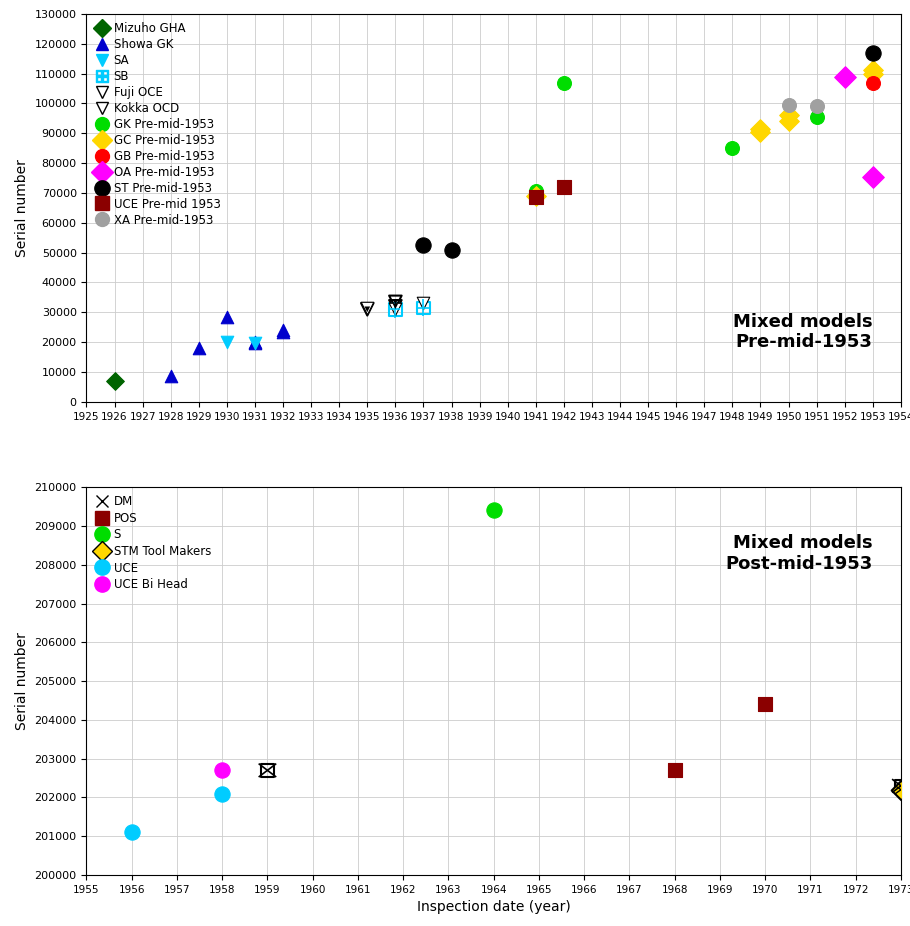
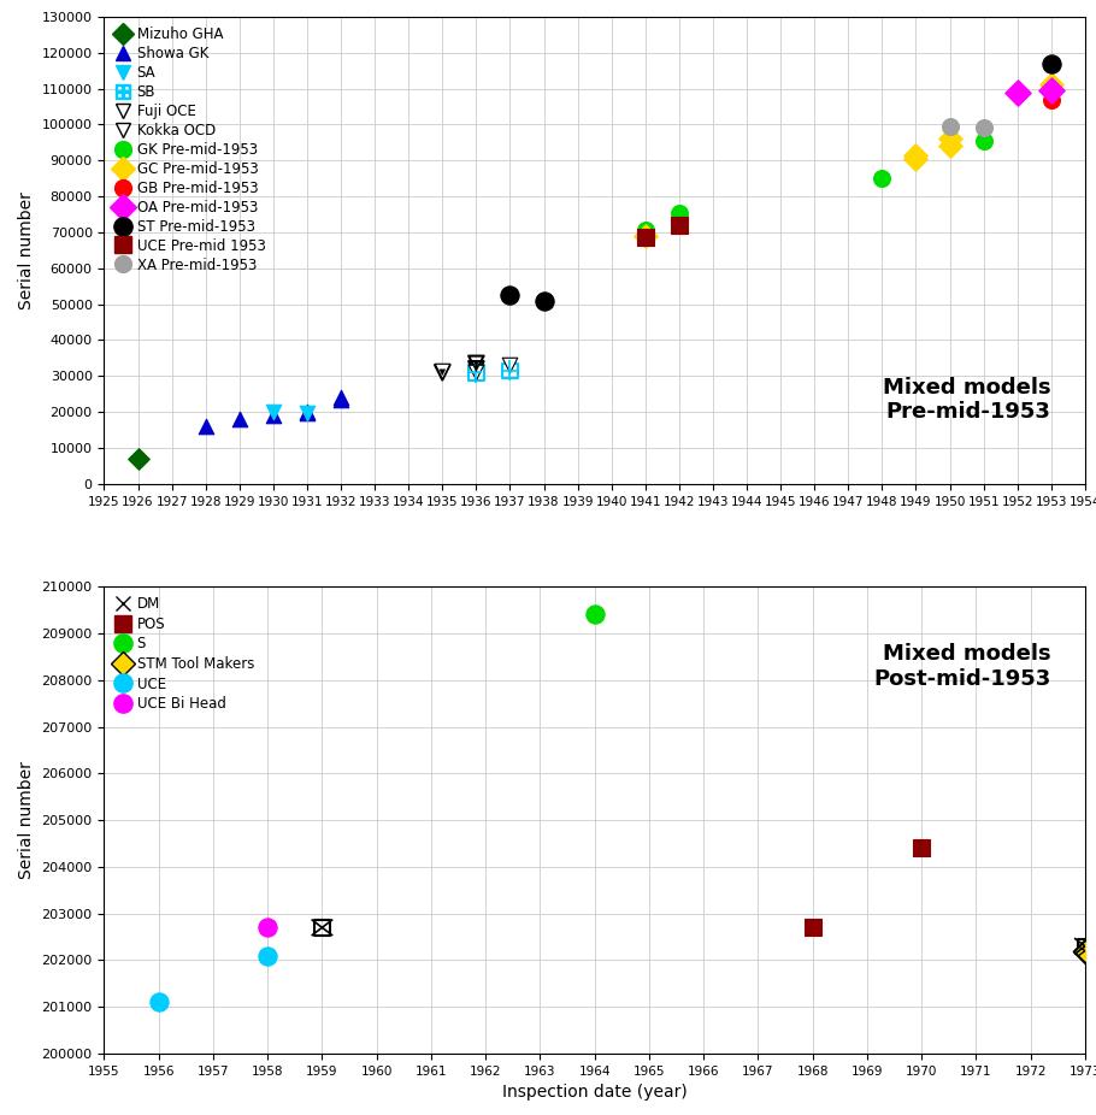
Showa GK/1928: 8500 -> 16000
Showa GK/1930: 28500 -> 19200
GK Pre-mid-1953/1942: 107000 -> 75500
OA Pre-mid-1953/1953: 75500 -> 109500
